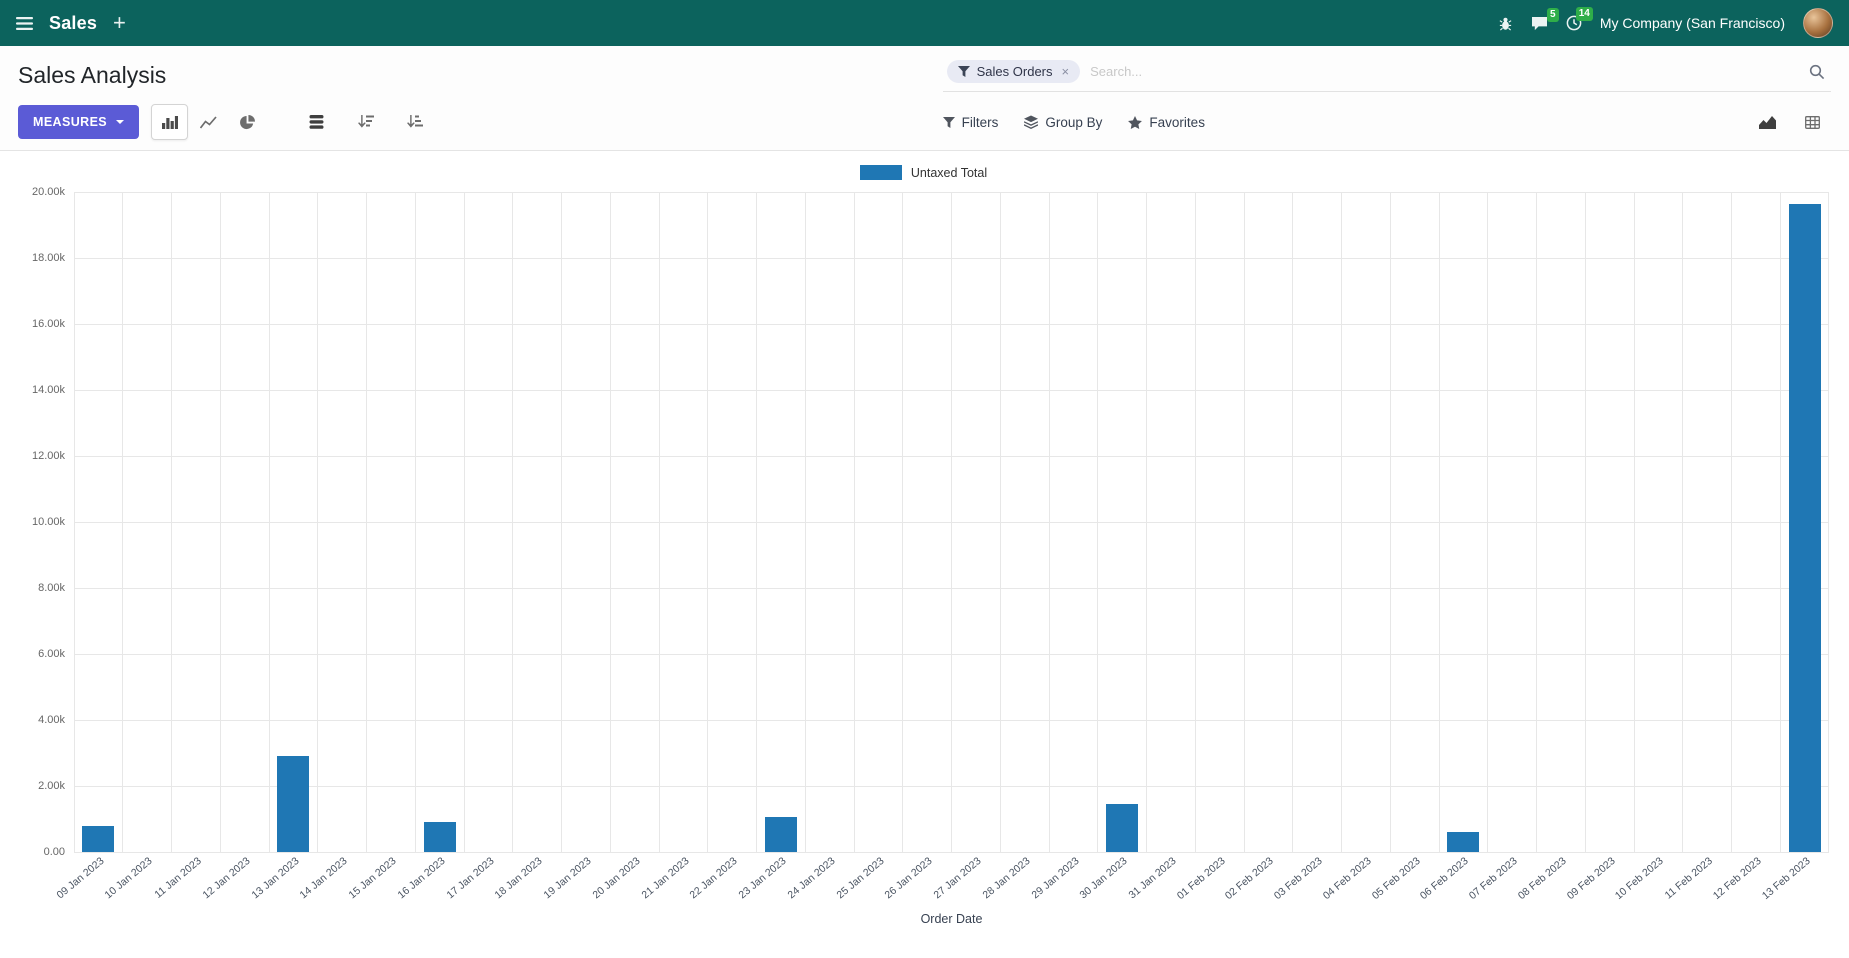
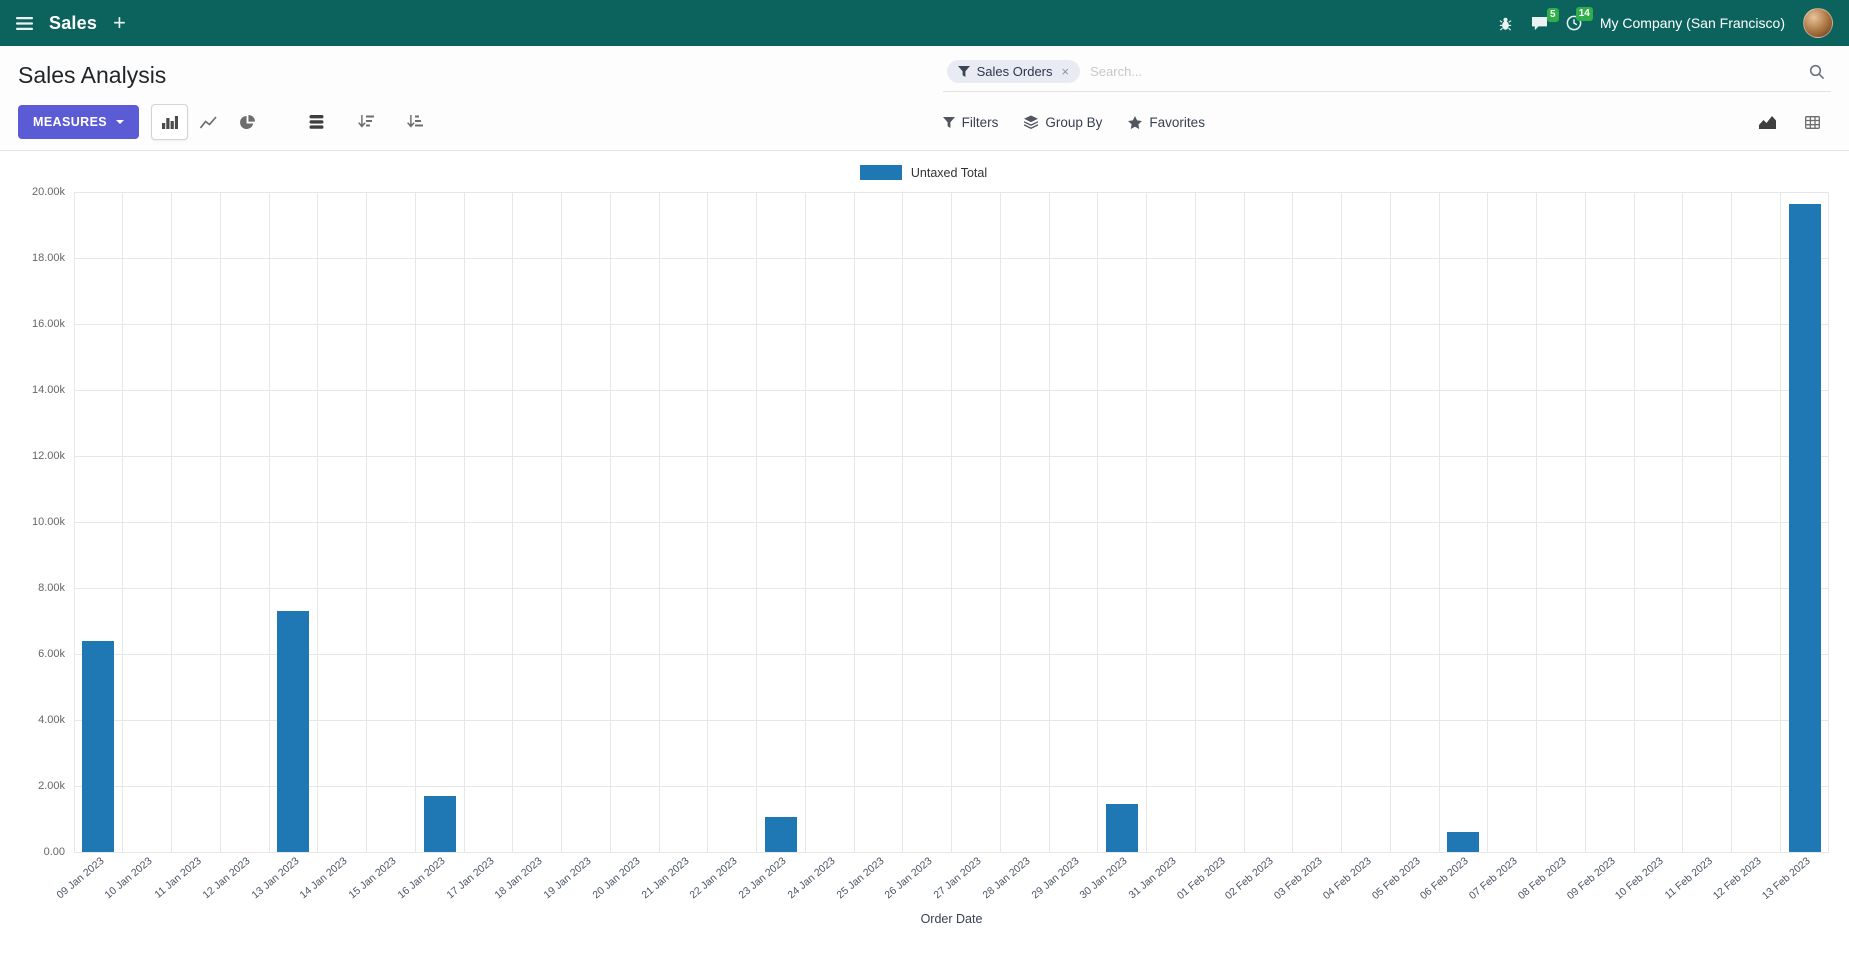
09 Jan 2023: 0.8k -> 6.4k
13 Jan 2023: 2.9k -> 7.3k
16 Jan 2023: 0.9k -> 1.7k
